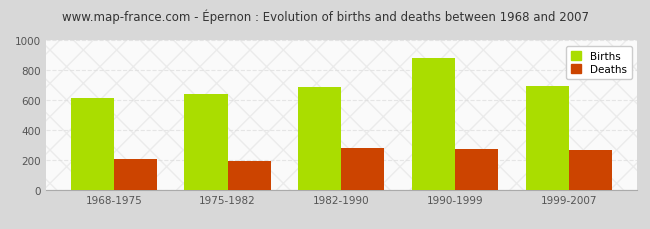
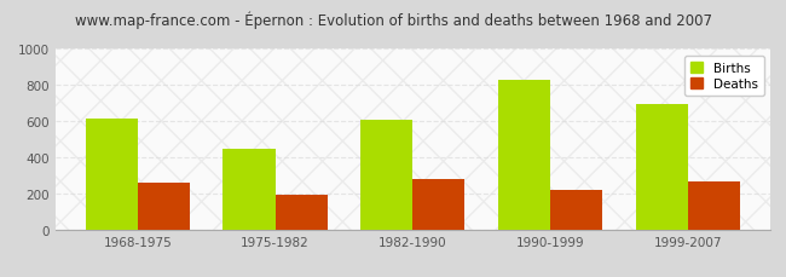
Deaths/1968-1975: 210 -> 260
Births/1975-1982: 640 -> 450
Births/1982-1990: 690 -> 610
Births/1990-1999: 880 -> 830
Deaths/1990-1999: 280 -> 220
